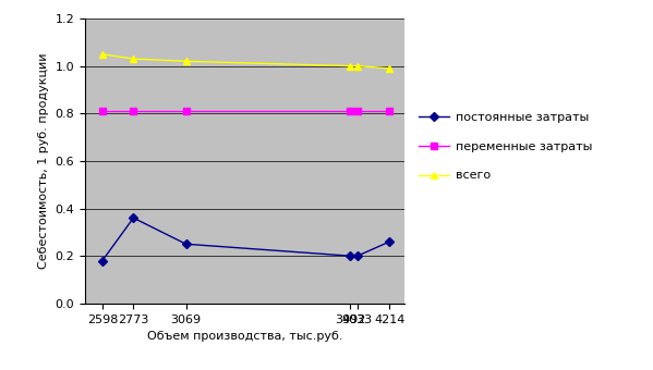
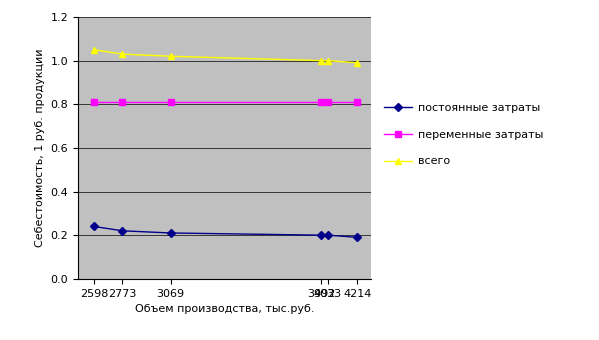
постоянные затраты/2598: 0.18 -> 0.24
постоянные затраты/2773: 0.36 -> 0.22
постоянные затраты/3069: 0.25 -> 0.21
постоянные затраты/4214: 0.26 -> 0.19
